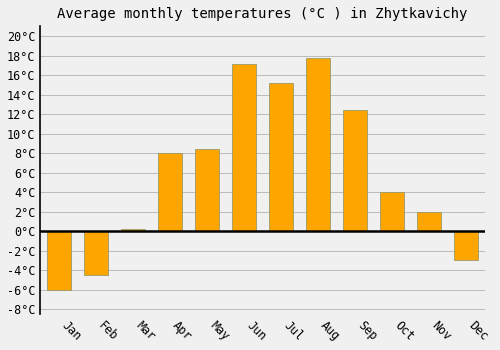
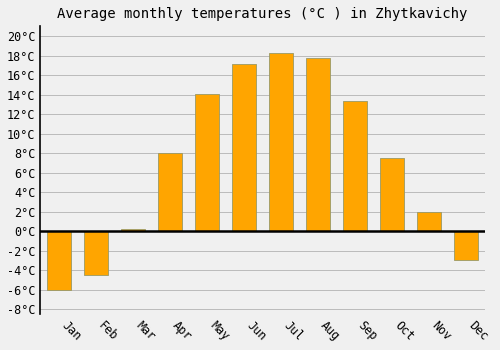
May: 8.4°C -> 14.1°C
Jul: 15.2°C -> 18.3°C
Sep: 12.4°C -> 13.3°C
Oct: 4.0°C -> 7.5°C
